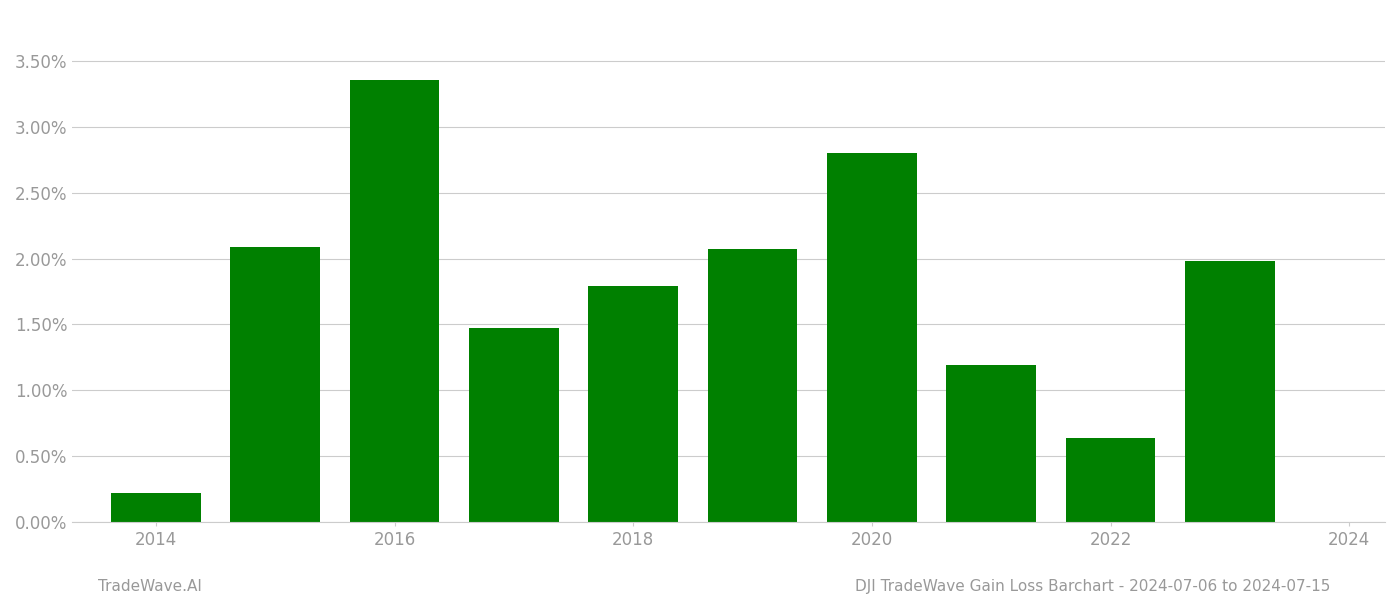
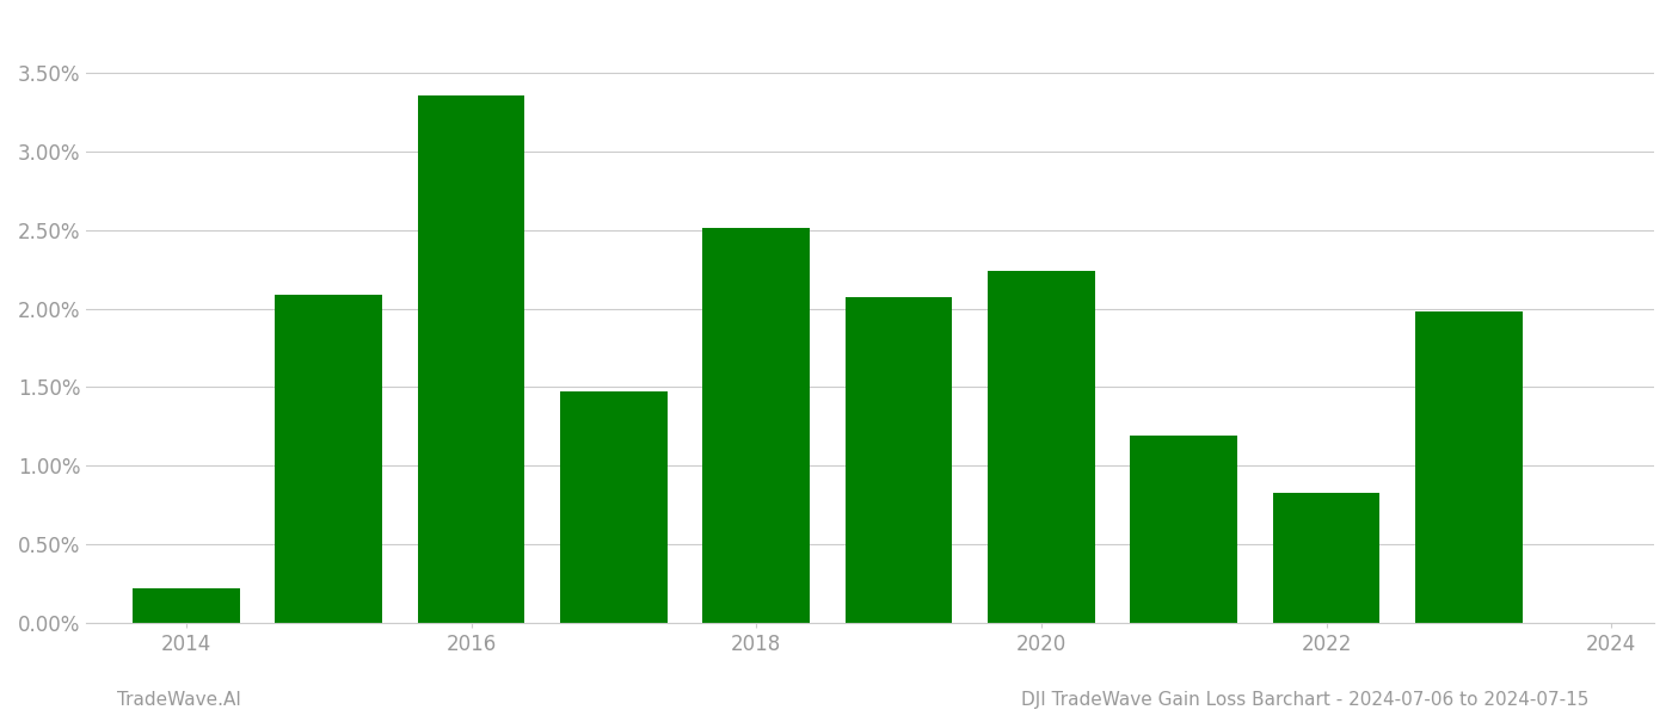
2018: 1.79% -> 2.51%
2020: 2.80% -> 2.24%
2022: 0.64% -> 0.83%
